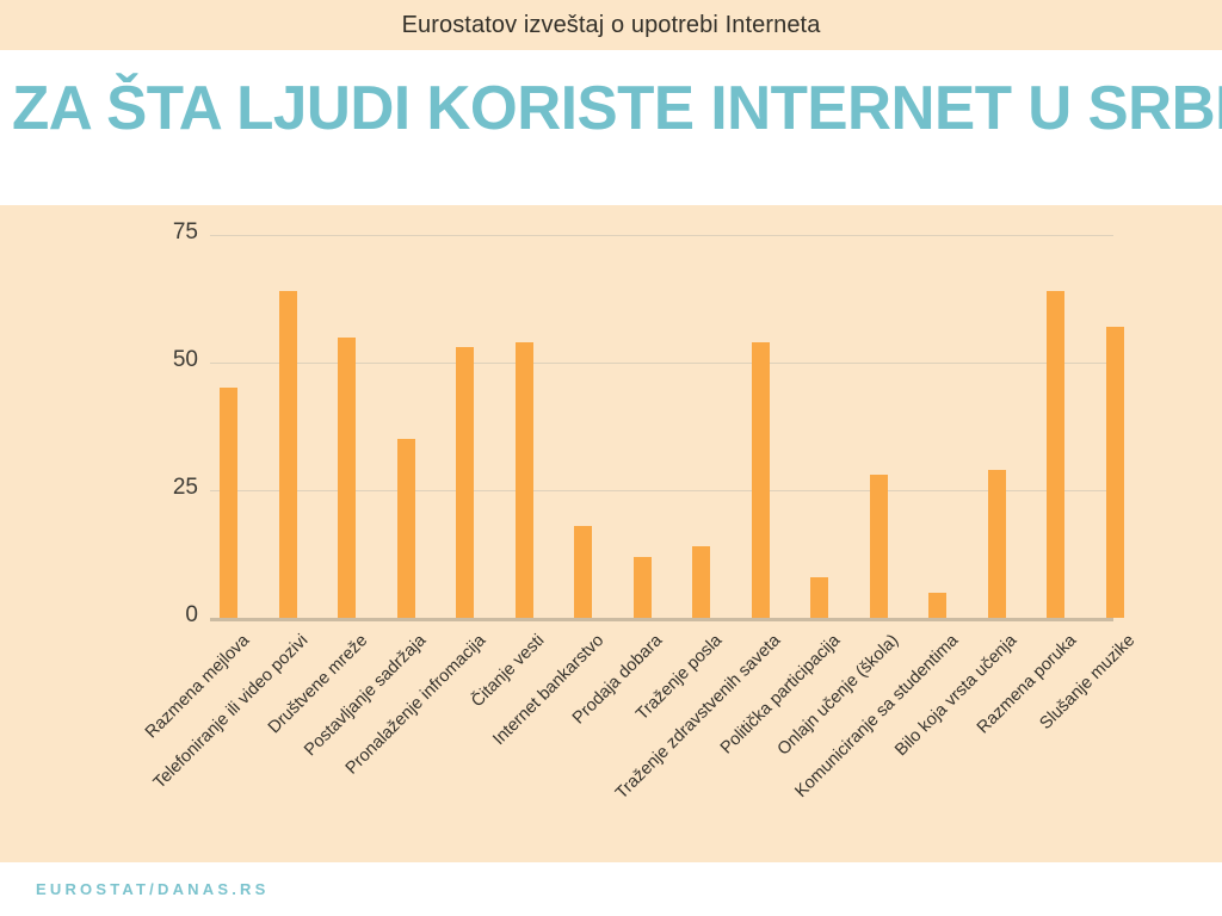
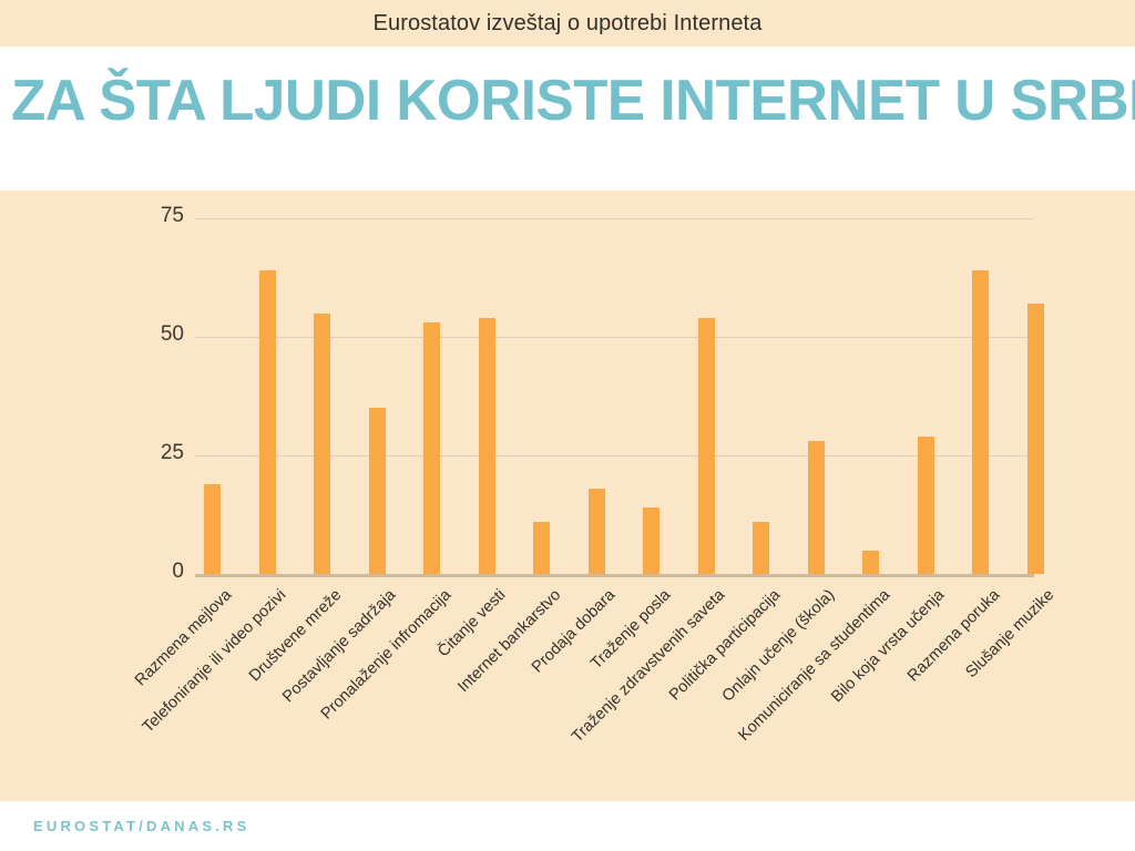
Razmena mejlova: 45 -> 19
Internet bankarstvo: 18 -> 11
Prodaja dobara: 12 -> 18
Politička participacija: 8 -> 11
